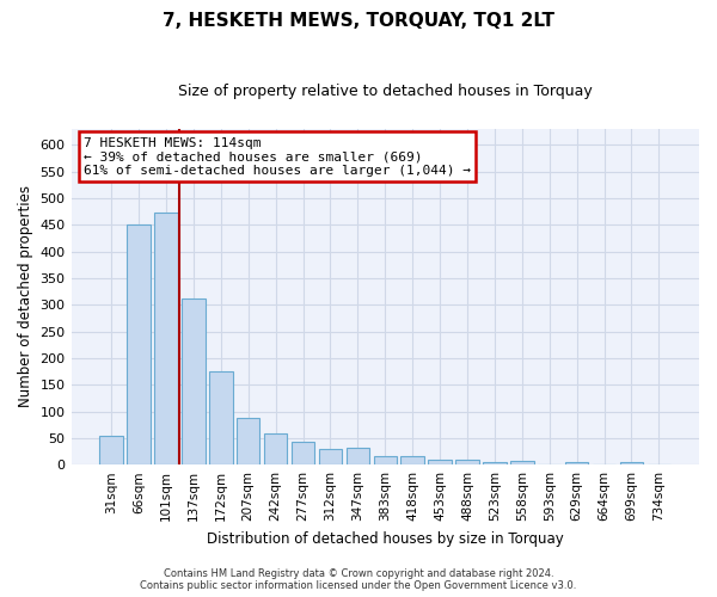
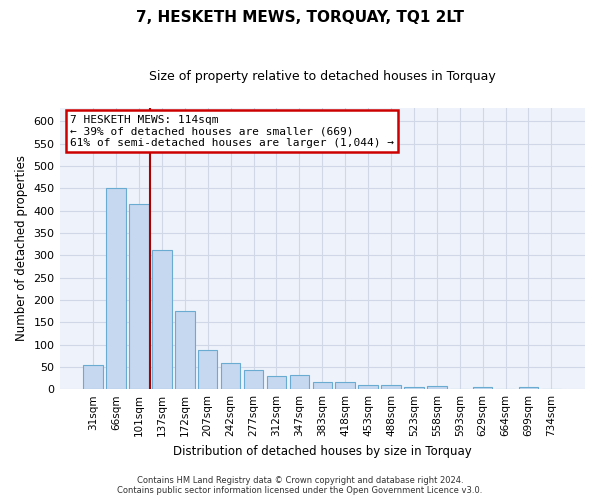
101sqm: 472 -> 415
